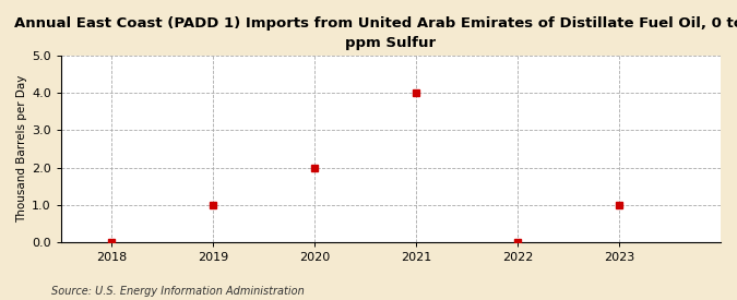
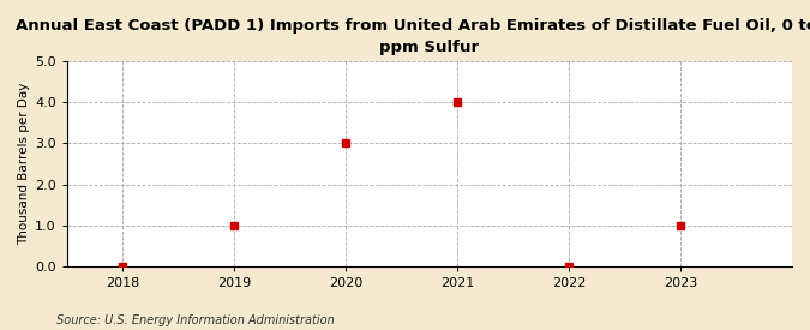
2020: 2 -> 3
